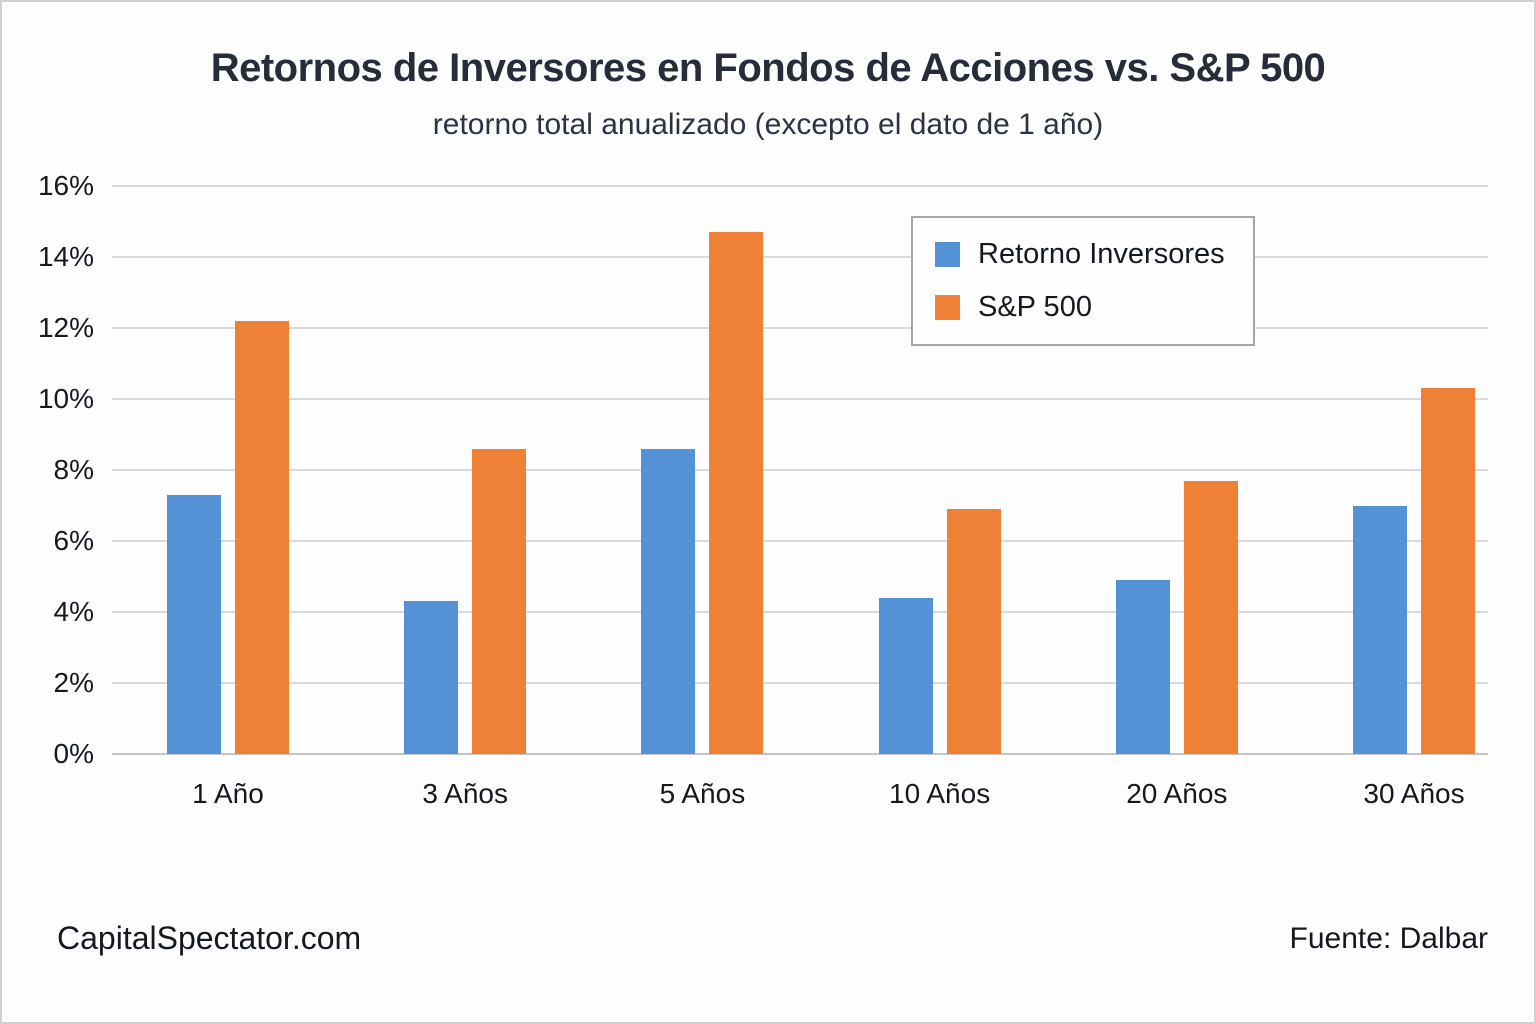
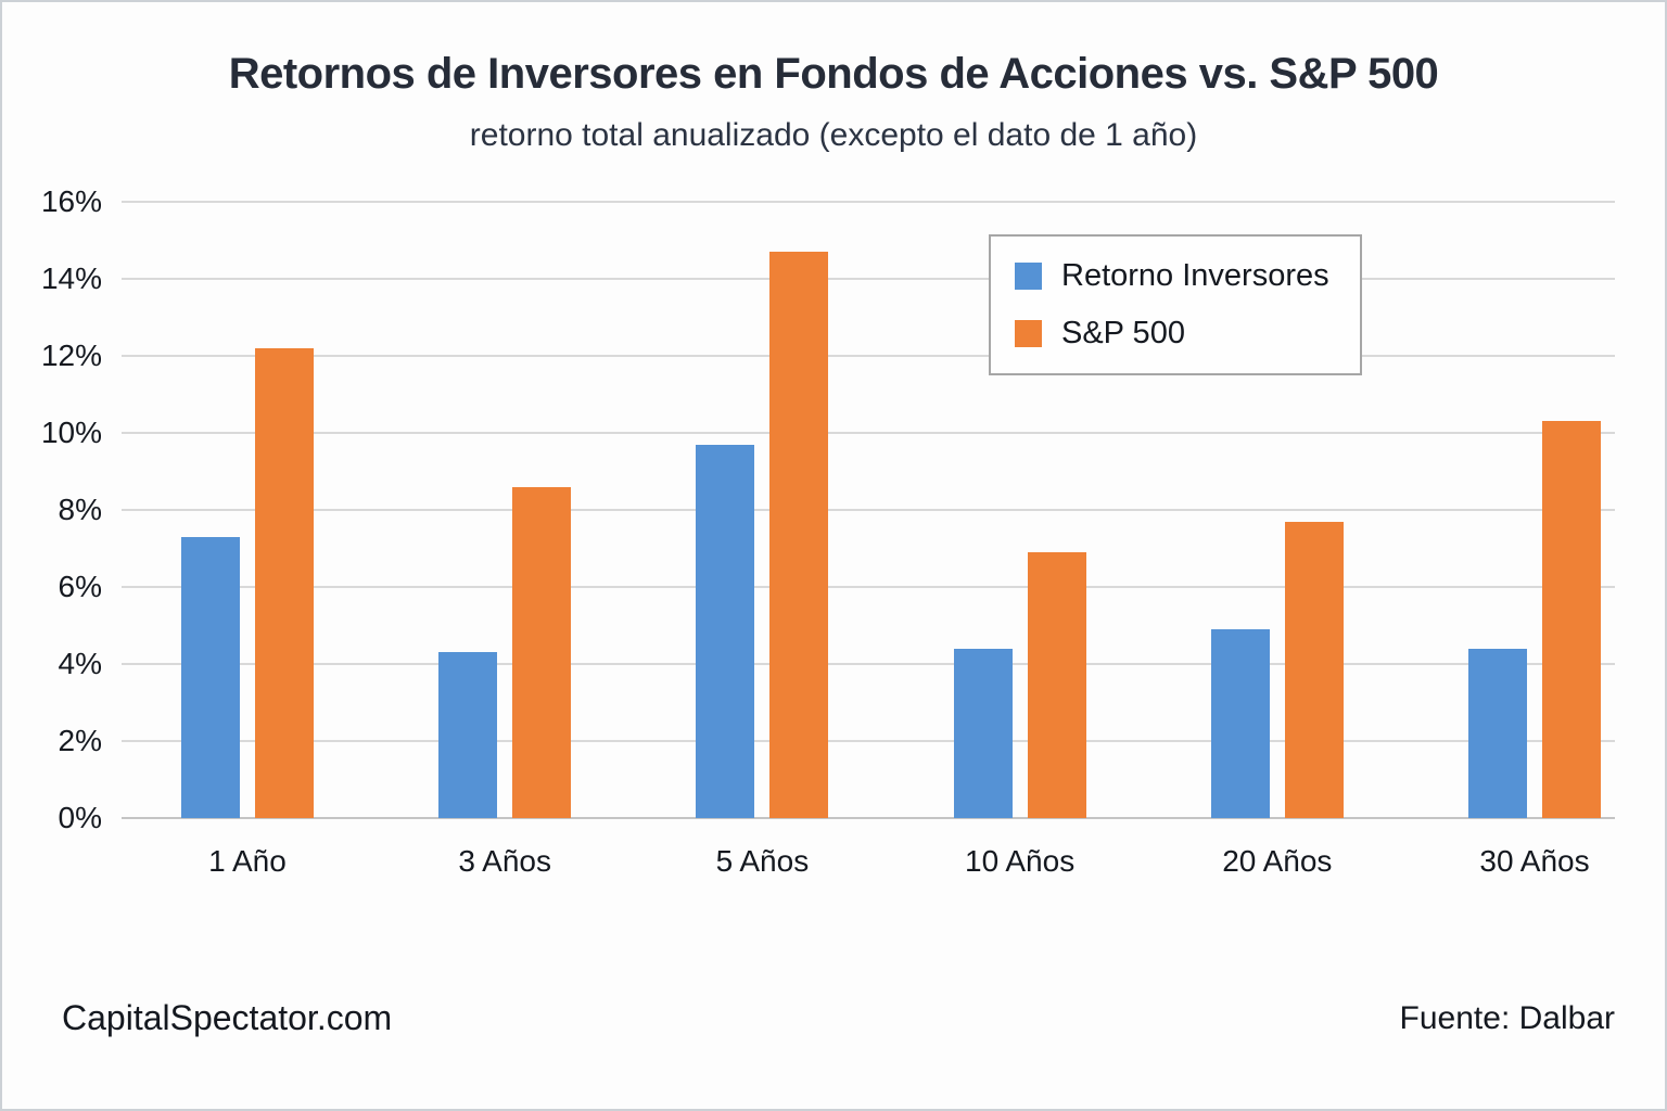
Retorno Inversores/5 Años: 8.6% -> 9.7%
Retorno Inversores/30 Años: 7.0% -> 4.4%
